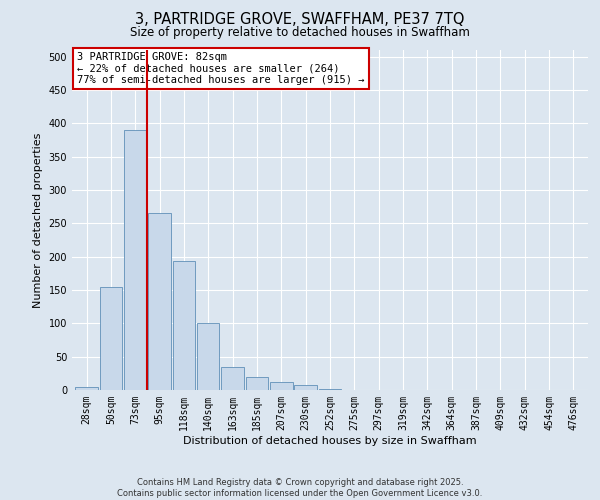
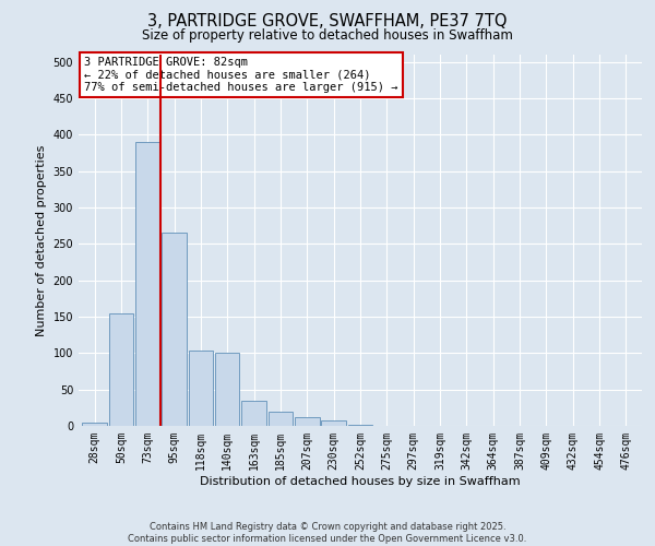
118sqm: 193 -> 104
